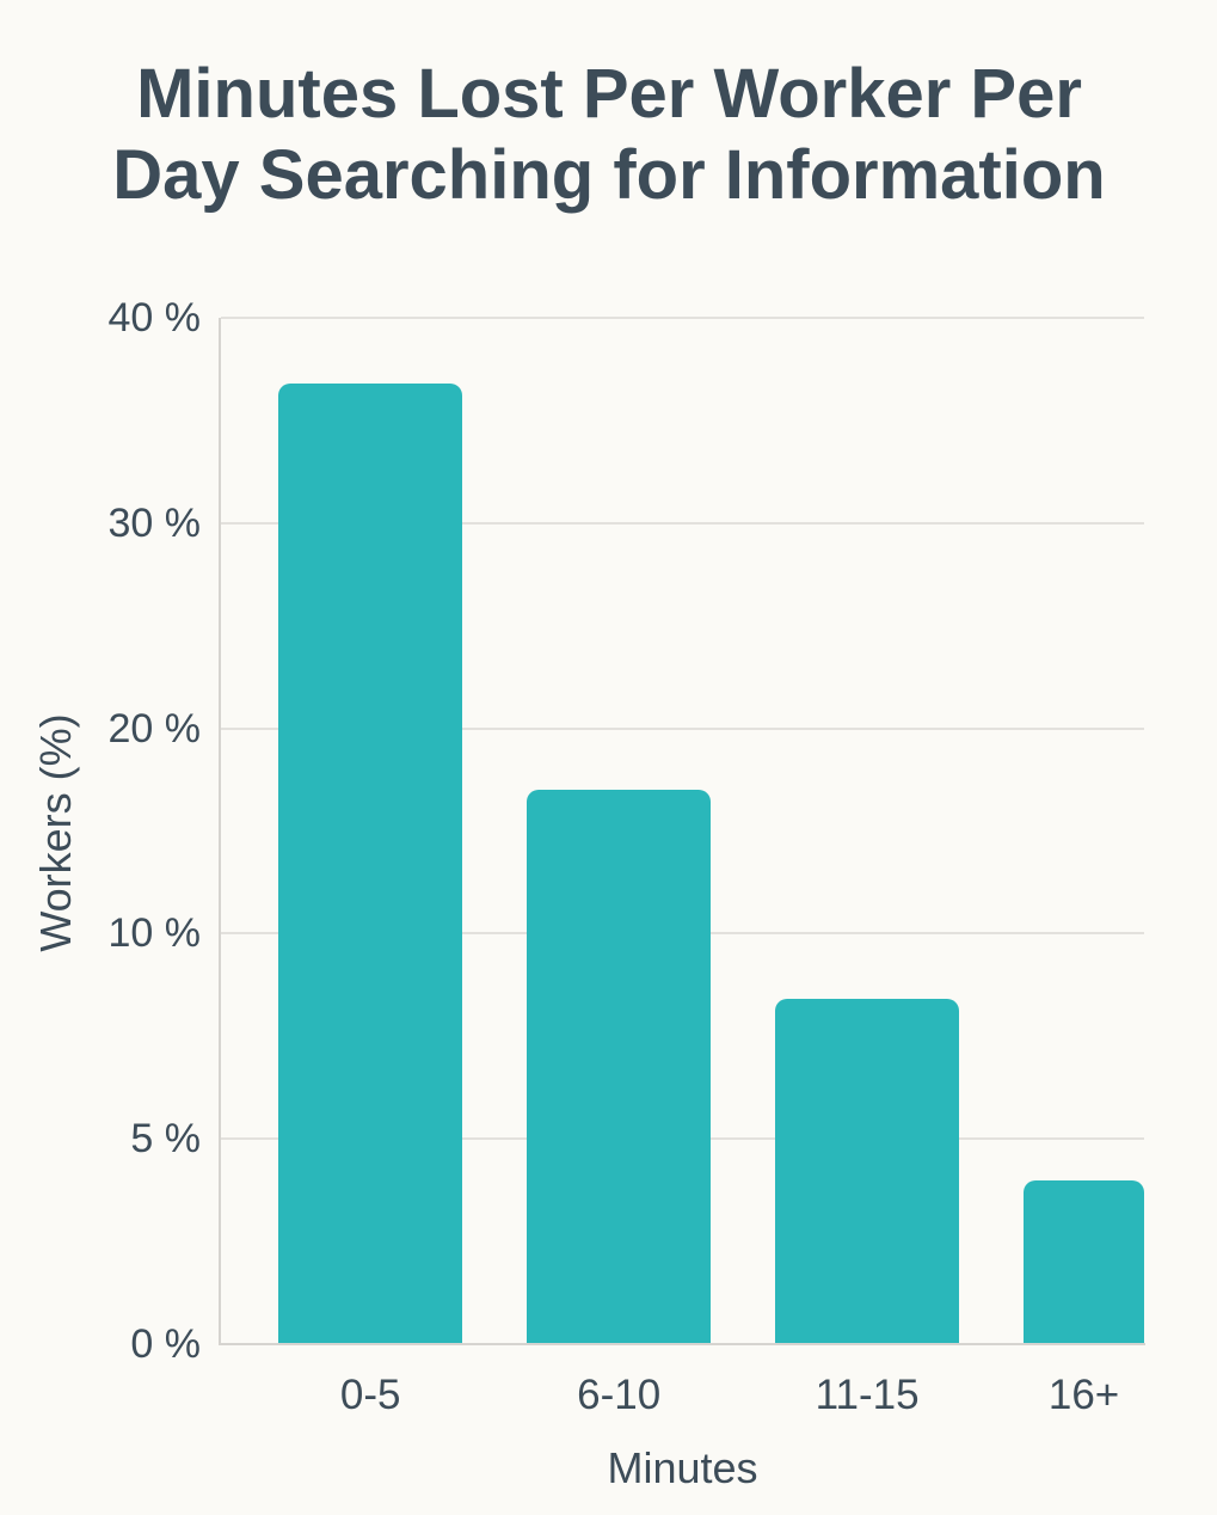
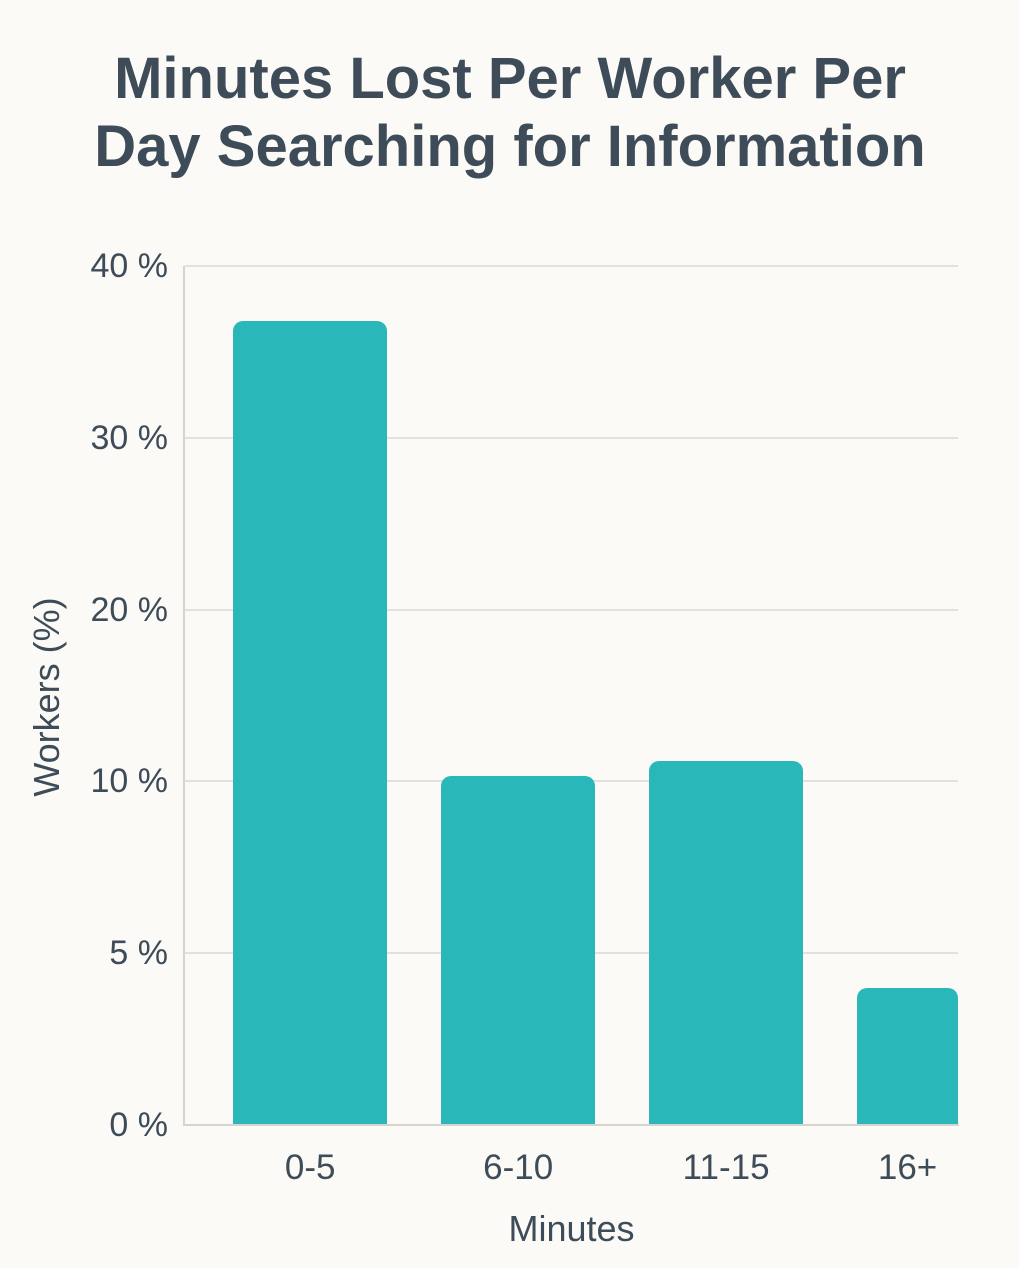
6-10: 17.0% -> 10.3%
11-15: 8.4% -> 11.2%
